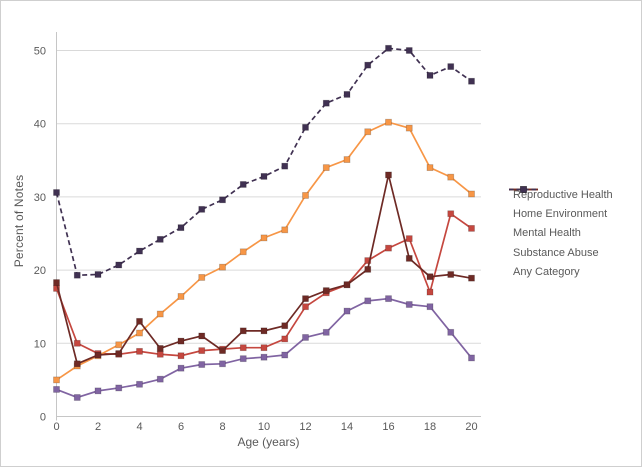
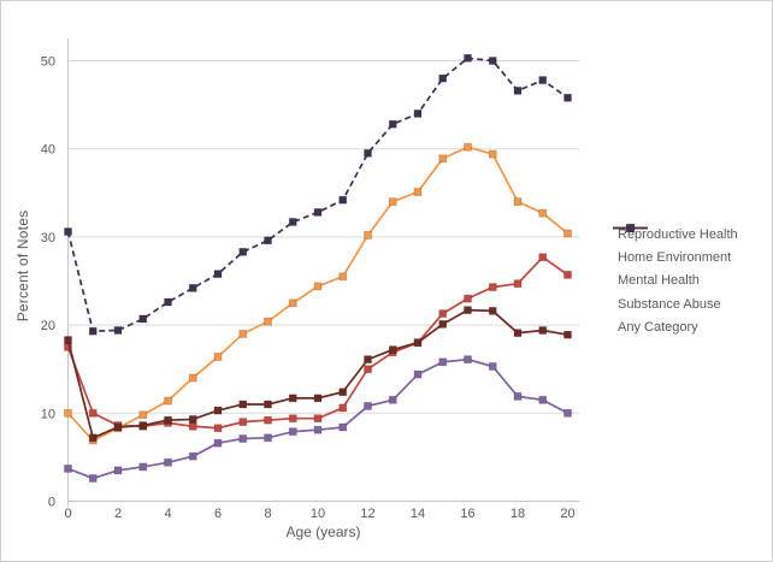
Mental Health/0: 5 -> 10
Substance Abuse/4: 13 -> 9
Substance Abuse/8: 9 -> 11
Substance Abuse/16: 33 -> 22
Reproductive Health/18: 17 -> 25
Home Environment/18: 15 -> 12
Home Environment/20: 8 -> 10
